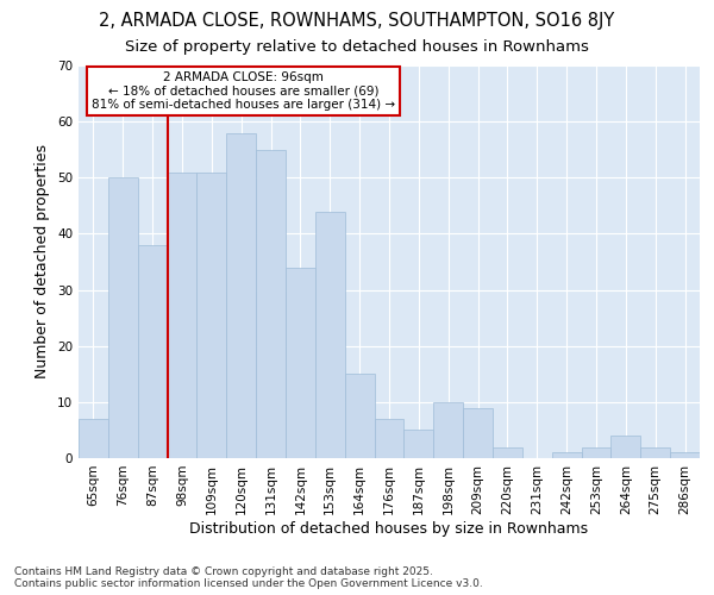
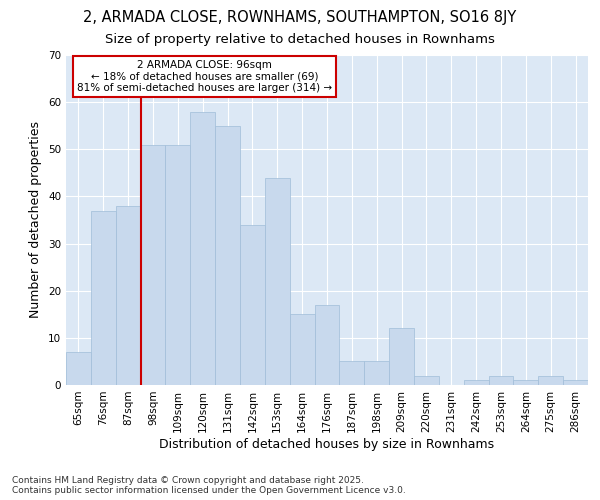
76sqm: 50 -> 37
176sqm: 7 -> 17
198sqm: 10 -> 5
209sqm: 9 -> 12
264sqm: 4 -> 1
